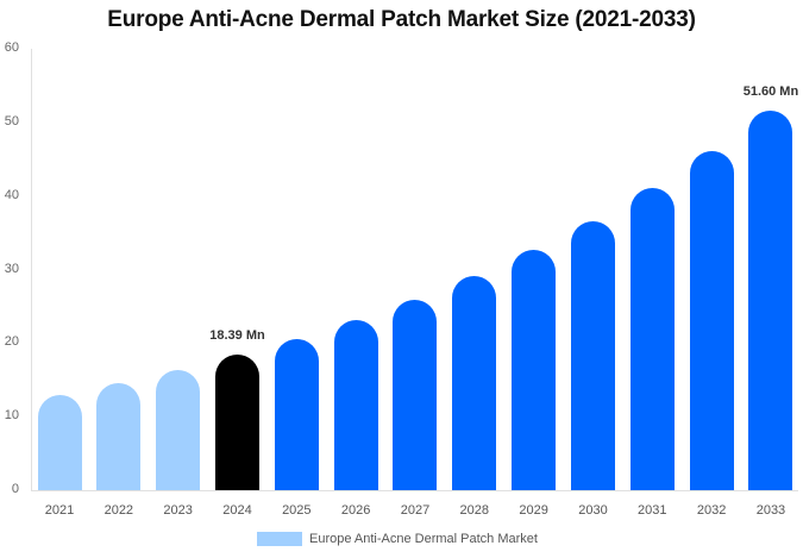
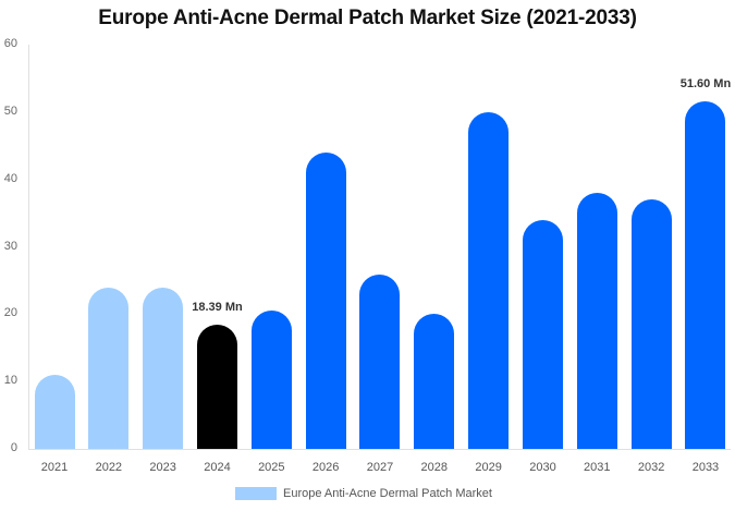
2021: 13 -> 11
2022: 15 -> 24
2023: 16 -> 24
2026: 23 -> 44
2028: 29 -> 20
2029: 33 -> 50
2030: 37 -> 34
2031: 41 -> 38
2032: 46 -> 37
